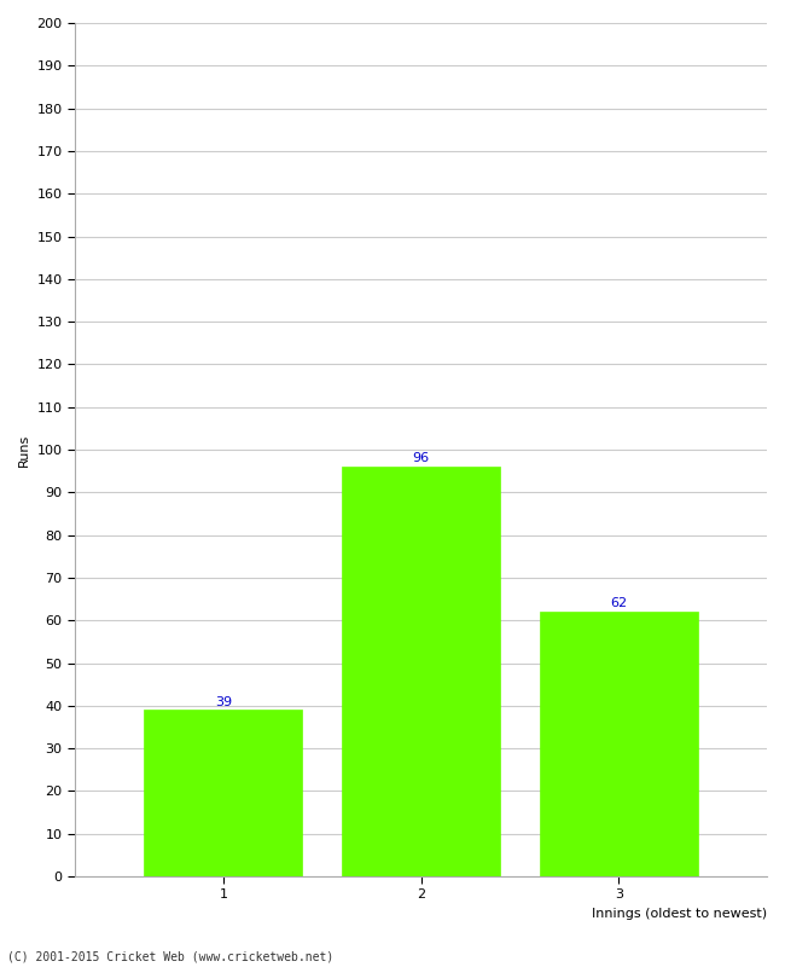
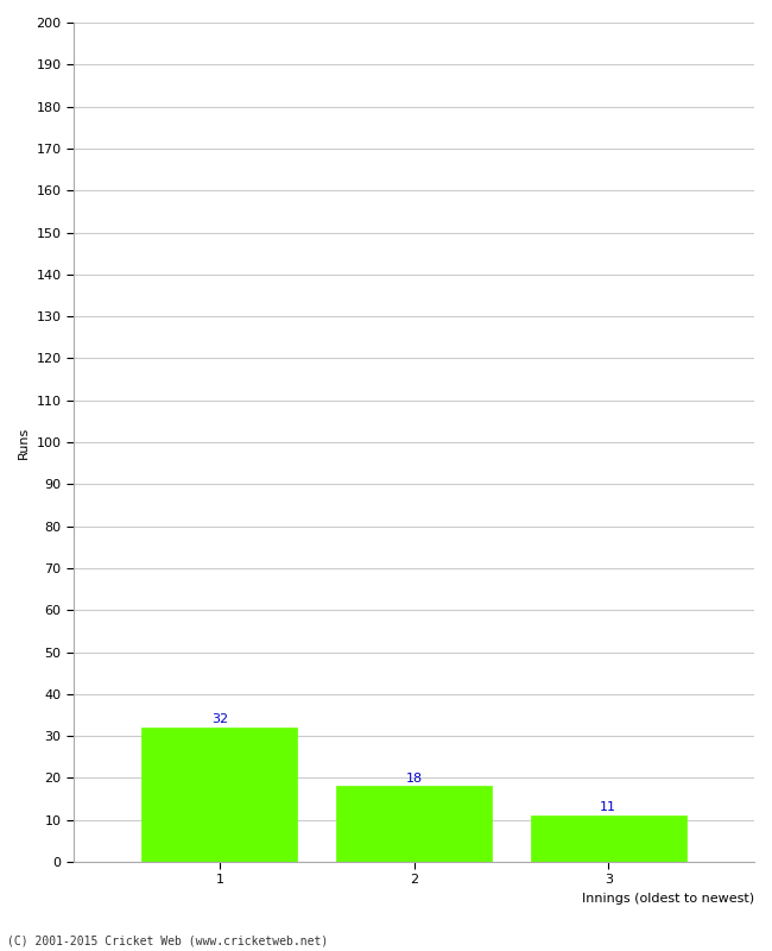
1: 39 -> 32
2: 96 -> 18
3: 62 -> 11
